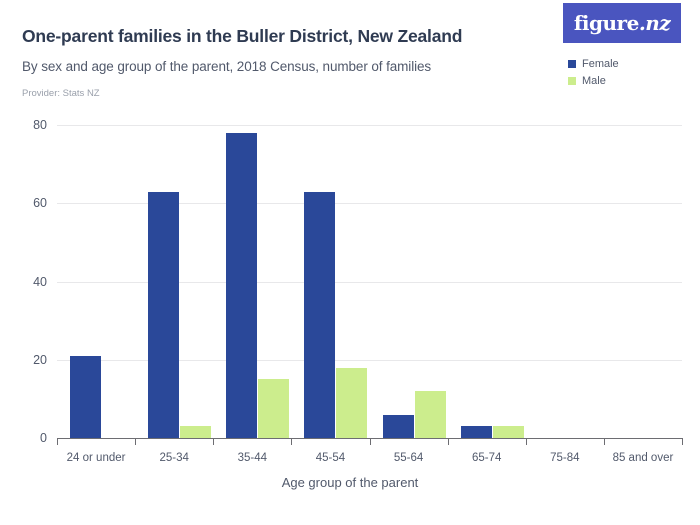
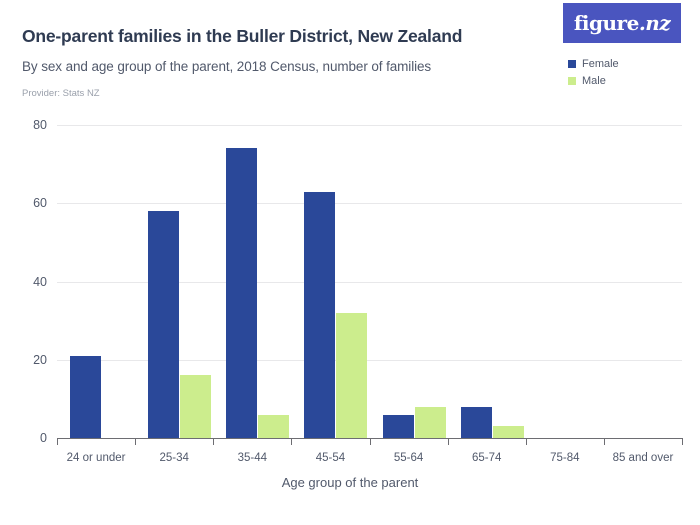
Female/25-34: 63 -> 58
Male/25-34: 3 -> 16
Female/35-44: 78 -> 74
Male/35-44: 15 -> 6
Male/45-54: 18 -> 32
Male/55-64: 12 -> 8
Female/65-74: 3 -> 8
